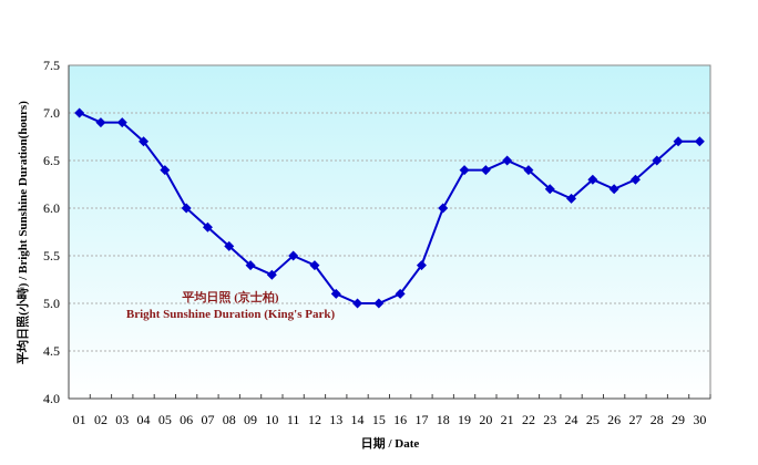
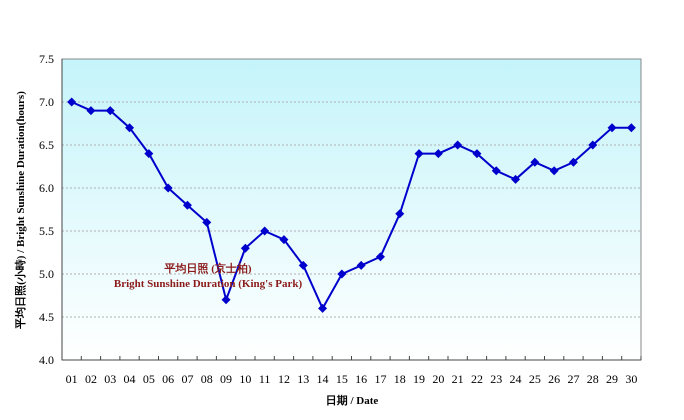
09: 5.4 -> 4.7
14: 5.0 -> 4.6
17: 5.4 -> 5.2
18: 6.0 -> 5.7
